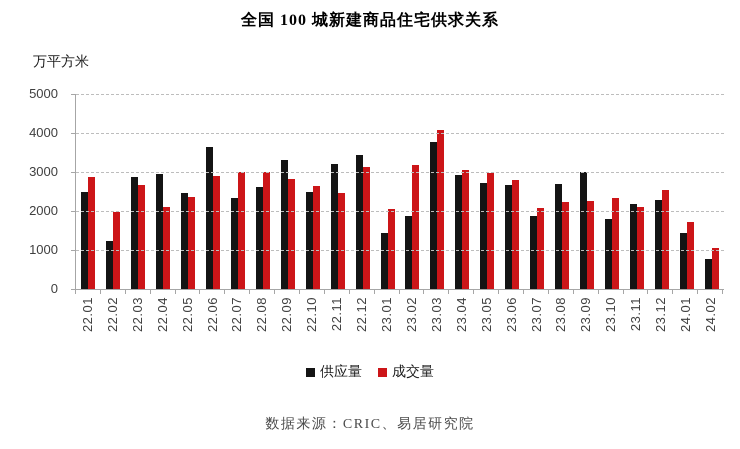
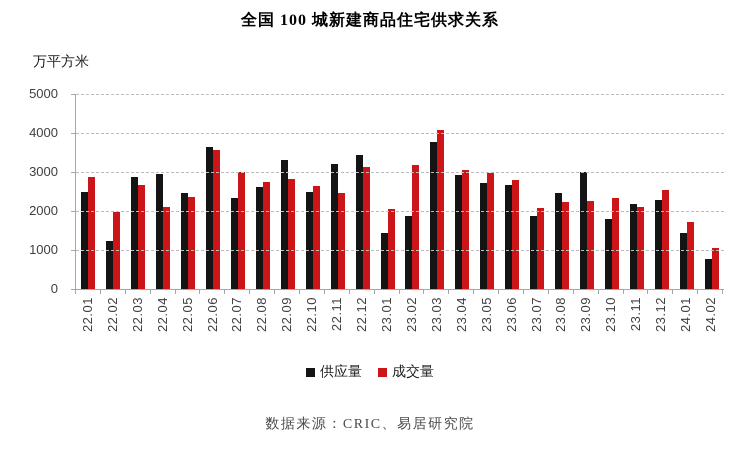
成交量/22.06: 2900 -> 3600
成交量/22.08: 3000 -> 2700
供应量/23.08: 2700 -> 2400
